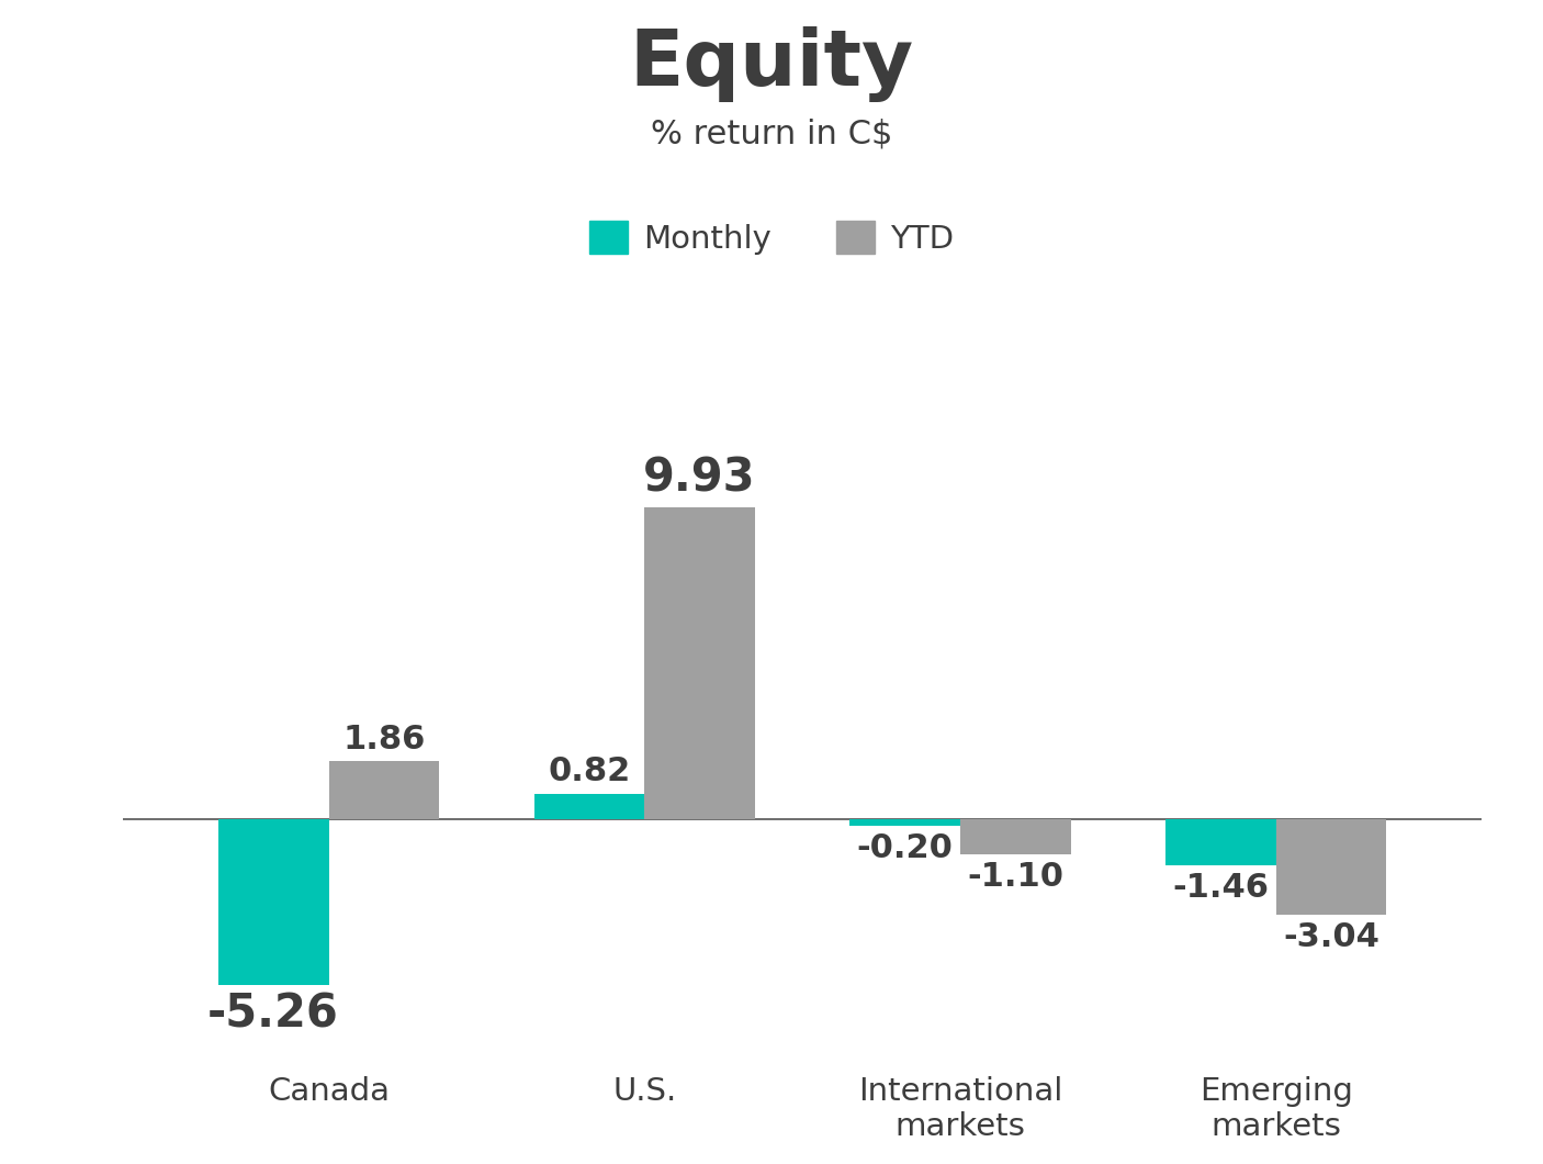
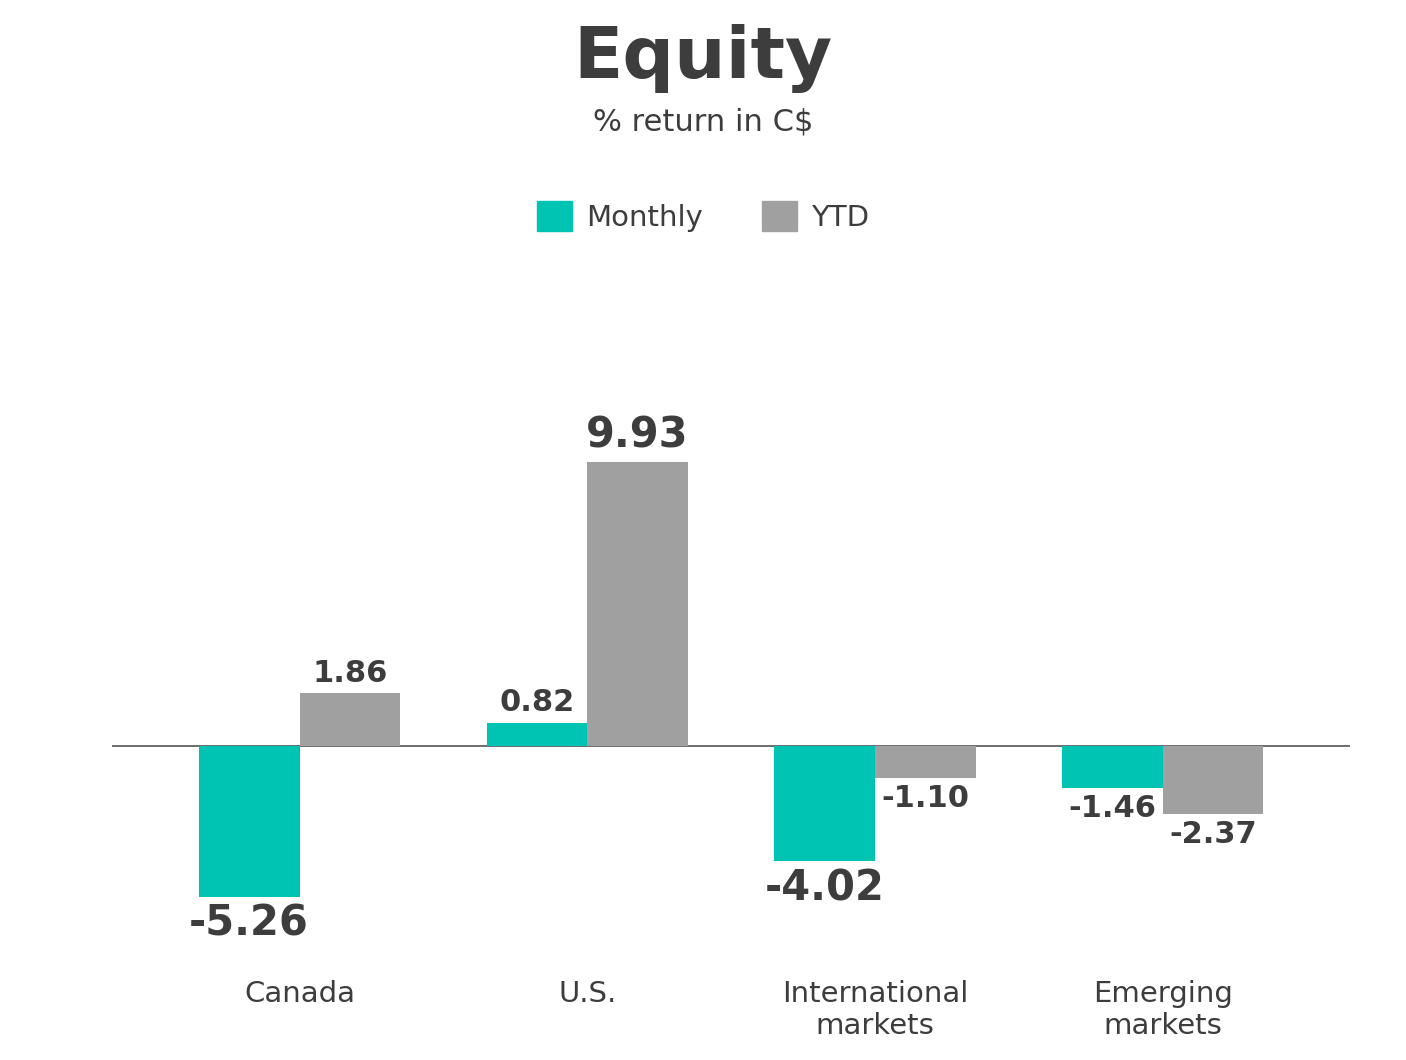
Monthly/International markets: -0.20 -> -4.02
YTD/Emerging markets: -3.04 -> -2.37
